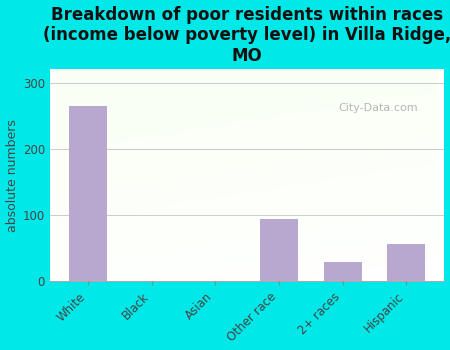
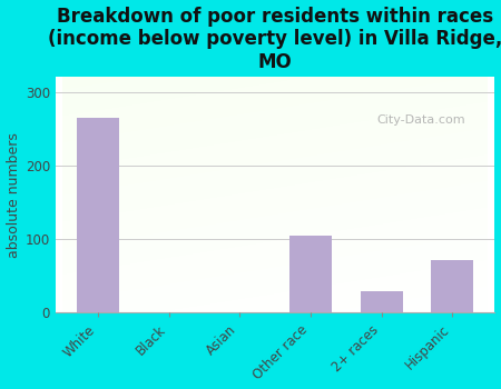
Other race: 94 -> 105
Hispanic: 56 -> 72
